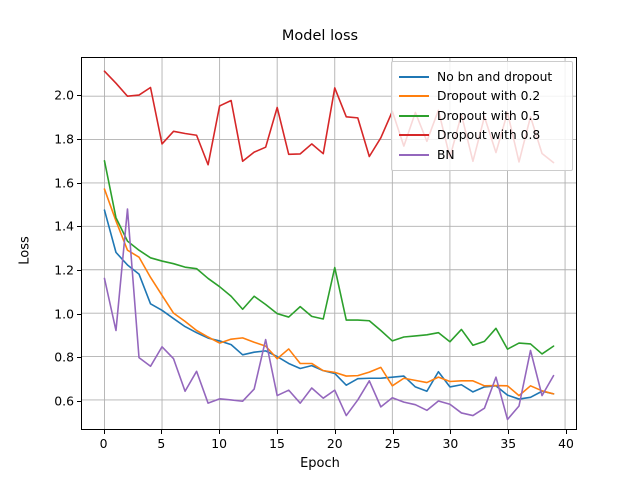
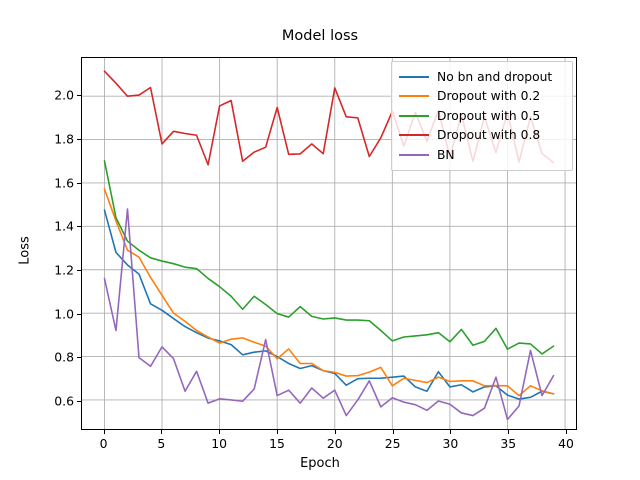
Dropout with 0.5/20: 1.21 -> 0.98
